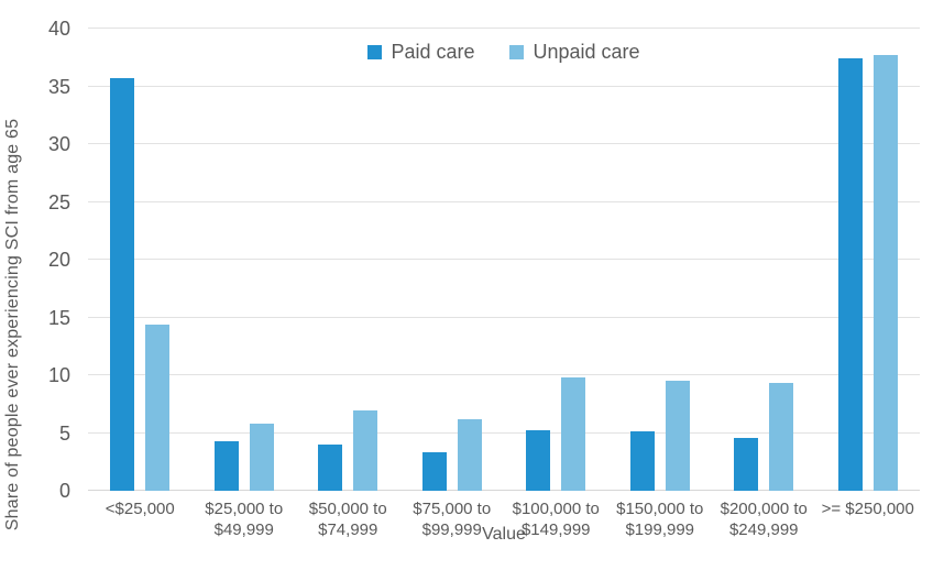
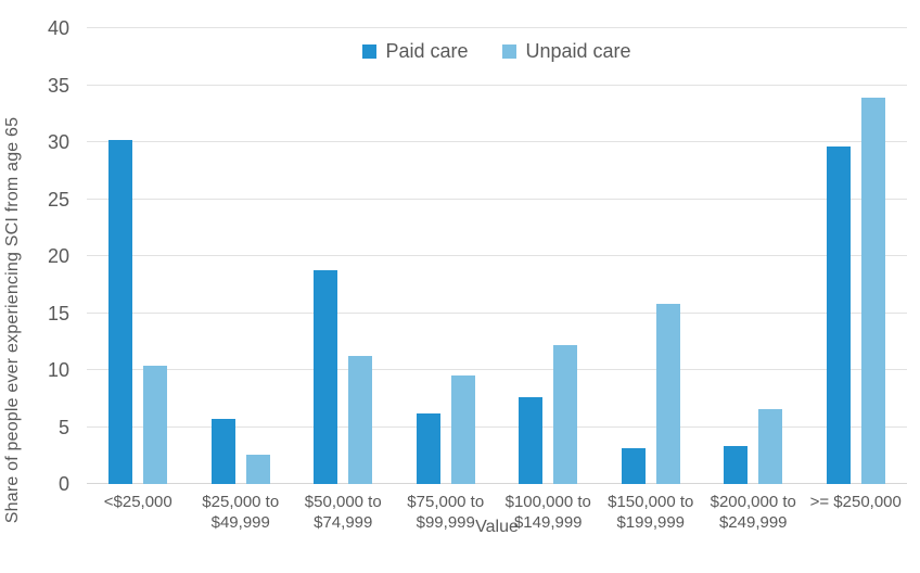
Paid care/<$25,000: 35.7 -> 30.2
Unpaid care/<$25,000: 14.4 -> 10.4
Paid care/$25,000 to $49,999: 4.3 -> 5.7
Unpaid care/$25,000 to $49,999: 5.8 -> 2.6
Paid care/$50,000 to $74,999: 4.0 -> 18.8
Unpaid care/$50,000 to $74,999: 7.0 -> 11.2
Paid care/$75,000 to $99,999: 3.3 -> 6.2
Unpaid care/$75,000 to $99,999: 6.2 -> 9.5
Paid care/$100,000 to $149,999: 5.2 -> 7.6
Unpaid care/$100,000 to $149,999: 9.8 -> 12.2
Paid care/$150,000 to $199,999: 5.1 -> 3.1
Unpaid care/$150,000 to $199,999: 9.5 -> 15.8
Paid care/$200,000 to $249,999: 4.6 -> 3.3
Unpaid care/$200,000 to $249,999: 9.3 -> 6.6
Paid care/>= $250,000: 37.4 -> 29.6
Unpaid care/>= $250,000: 37.7 -> 33.9
